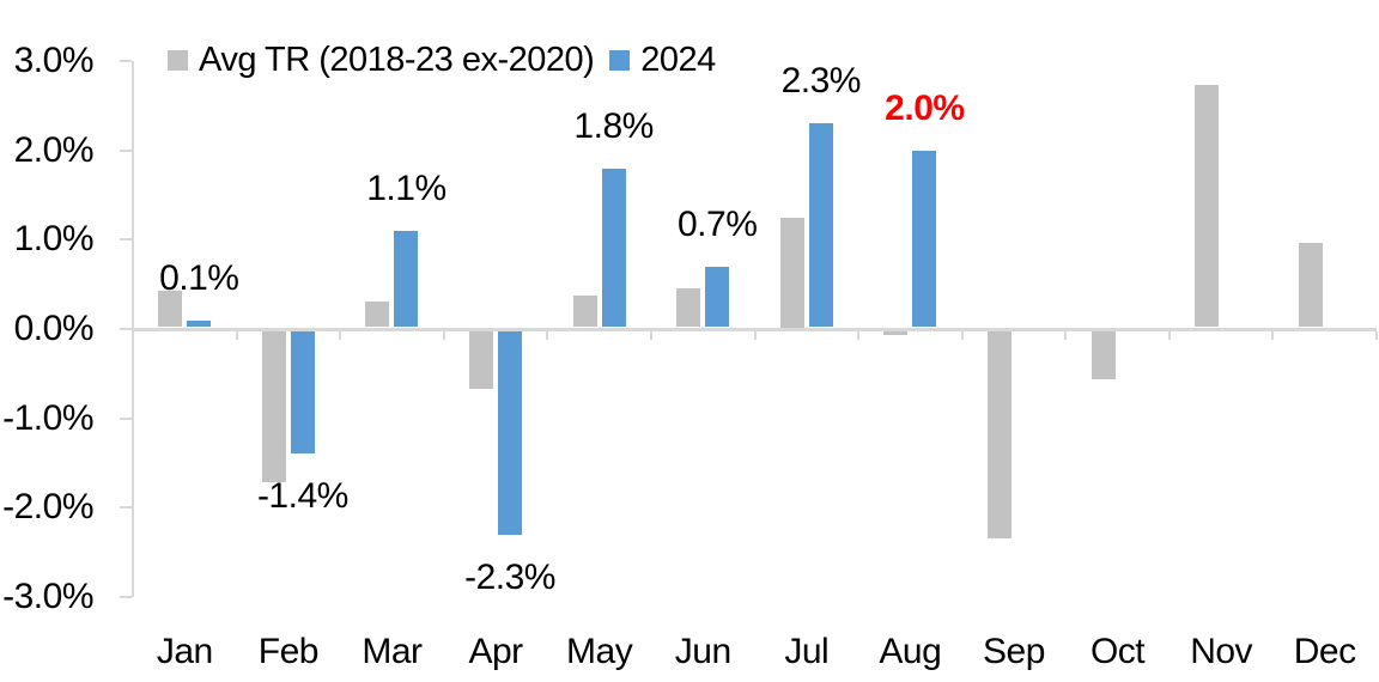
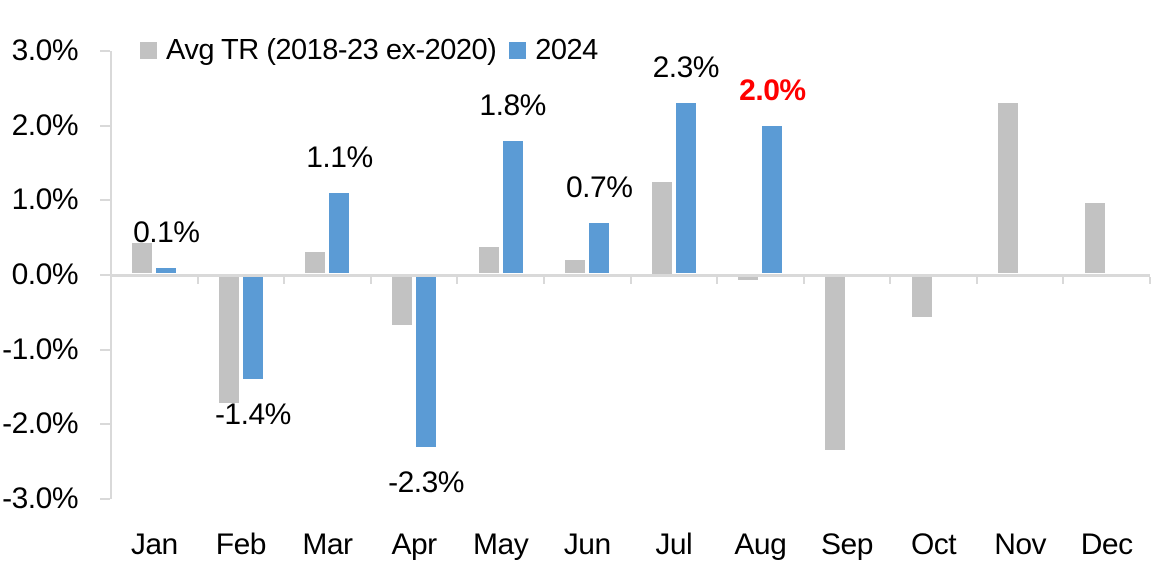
Avg TR (2018-23 ex-2020)/Jun: 0.5% -> 0.2%
Avg TR (2018-23 ex-2020)/Nov: 2.7% -> 2.3%
